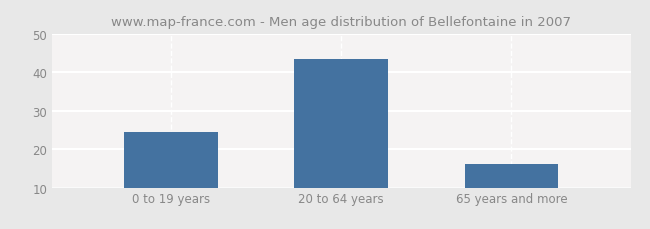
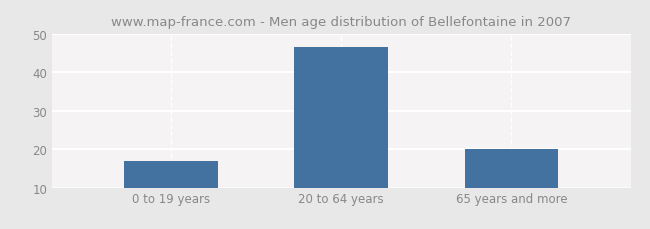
0 to 19 years: 24.5 -> 17.0
20 to 64 years: 43.5 -> 46.5
65 years and more: 16.0 -> 20.0
